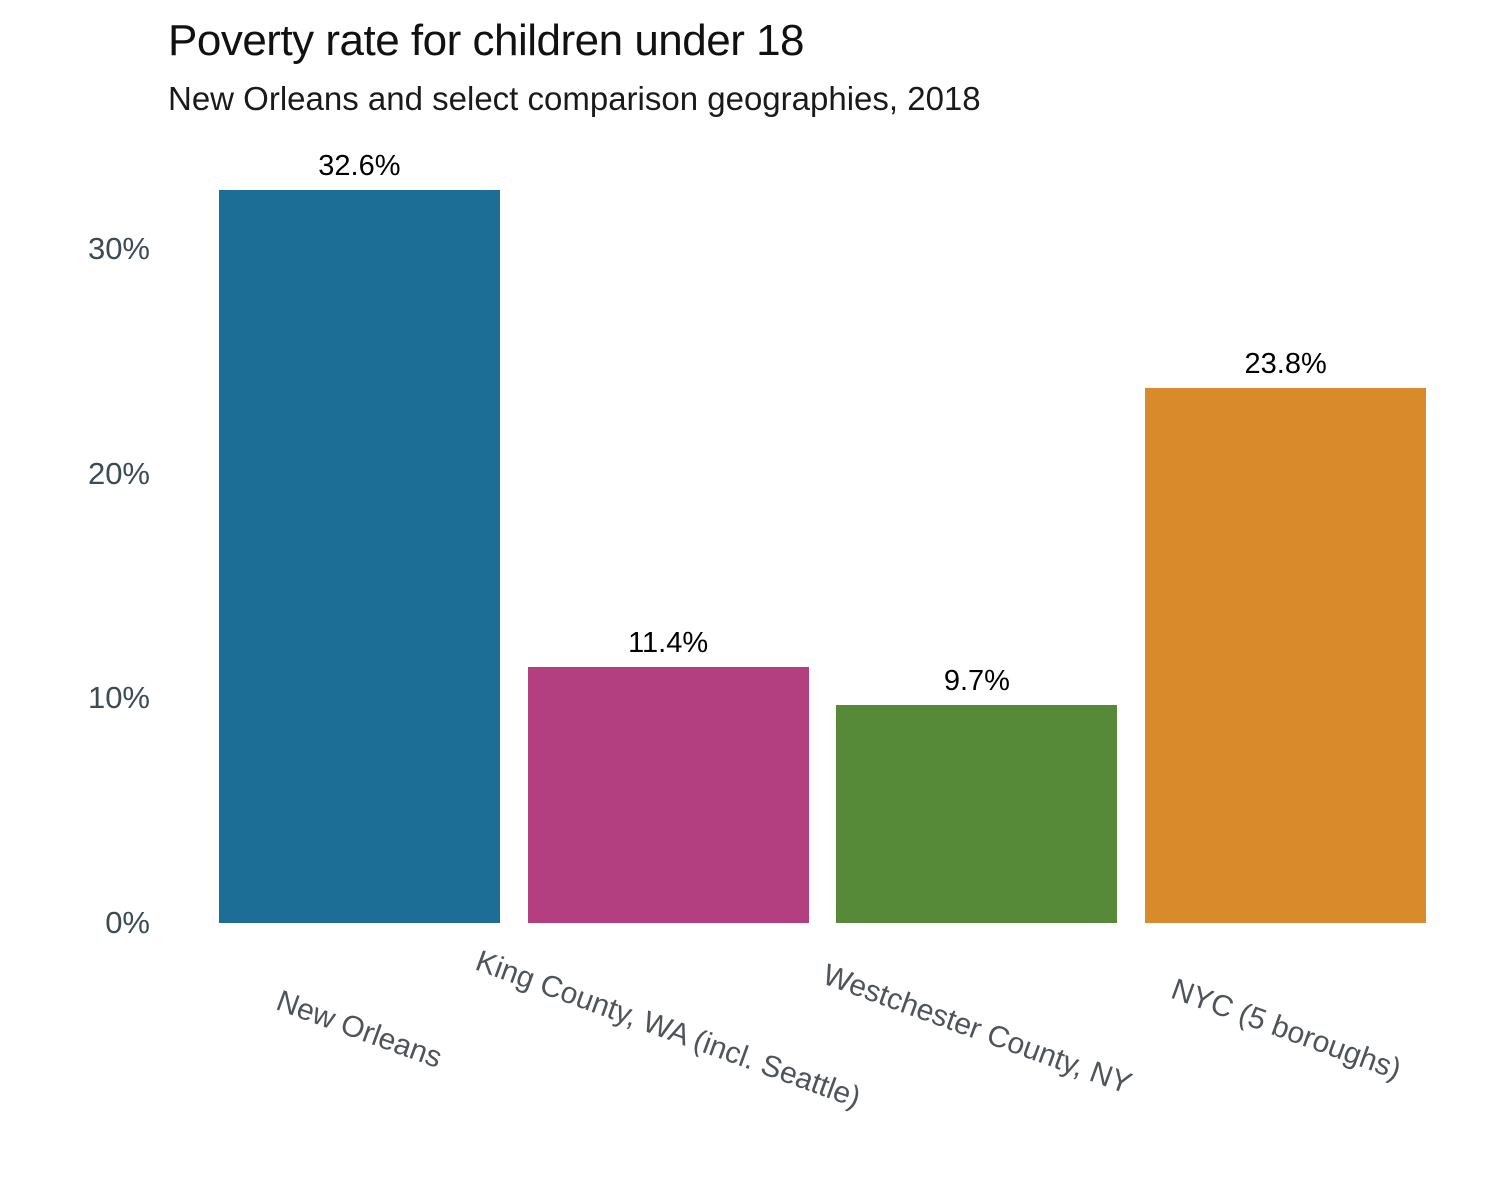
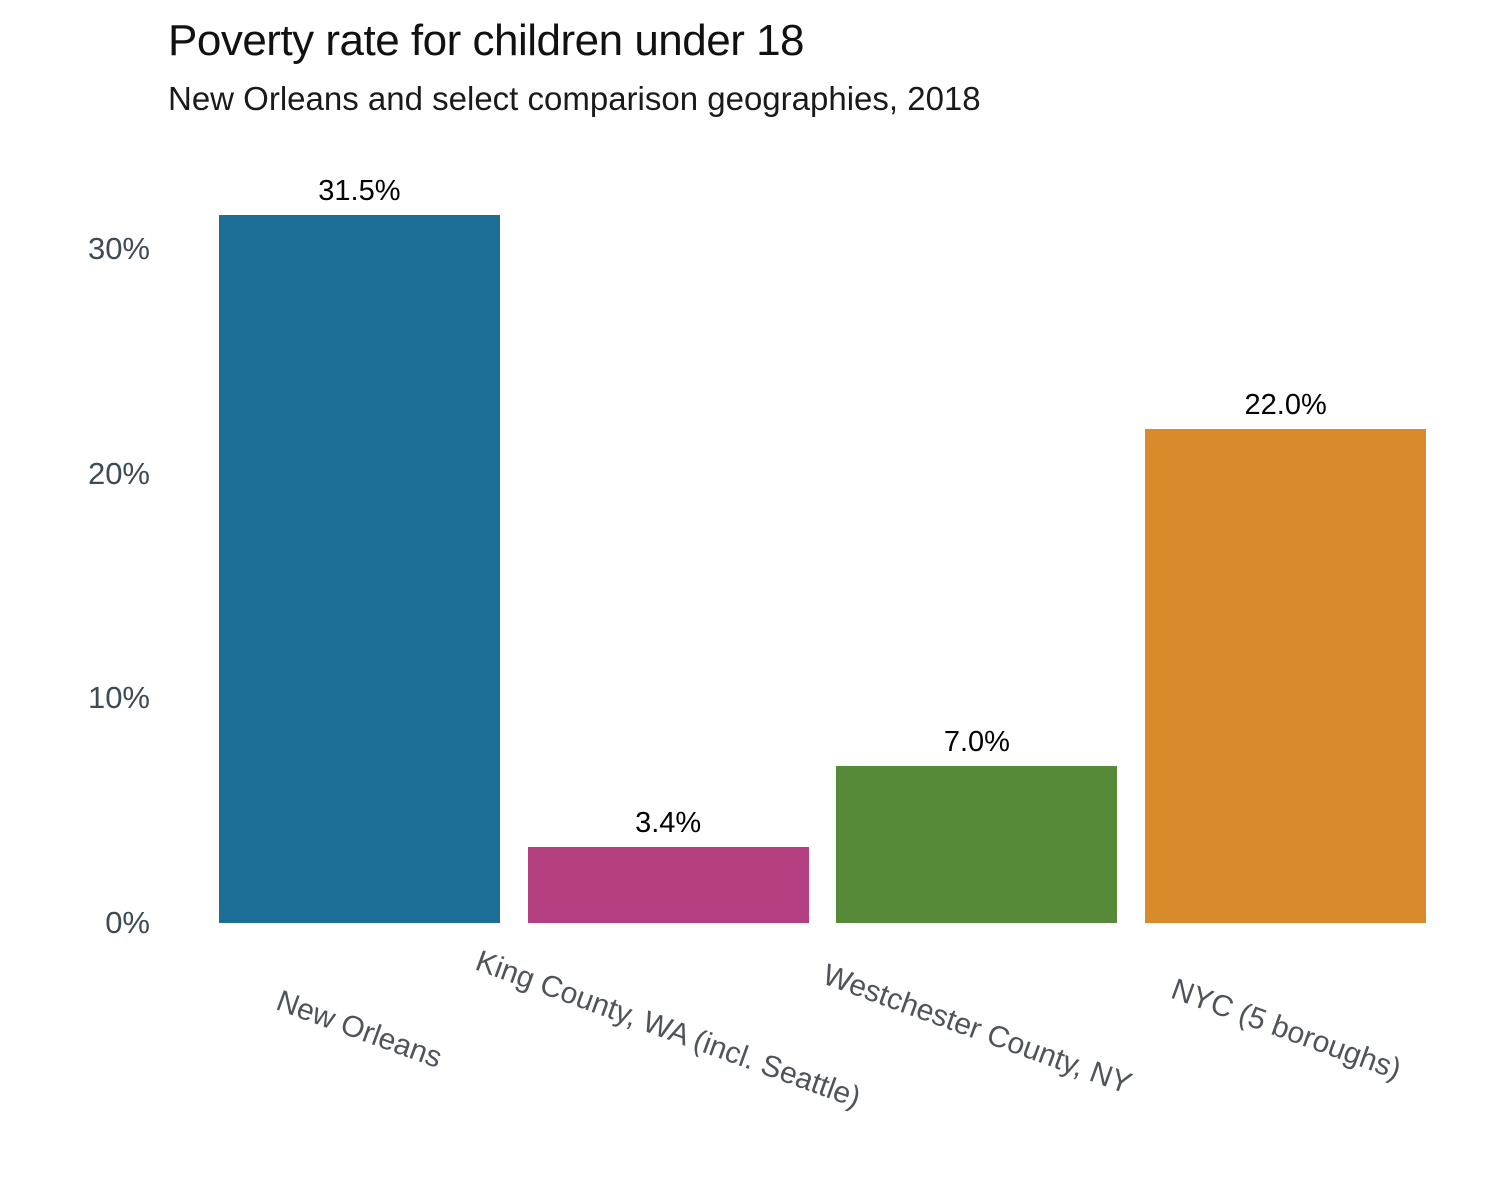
New Orleans: 32.6% -> 31.5%
King County, WA (incl. Seattle): 11.4% -> 3.4%
Westchester County, NY: 9.7% -> 7.0%
NYC (5 boroughs): 23.8% -> 22.0%
